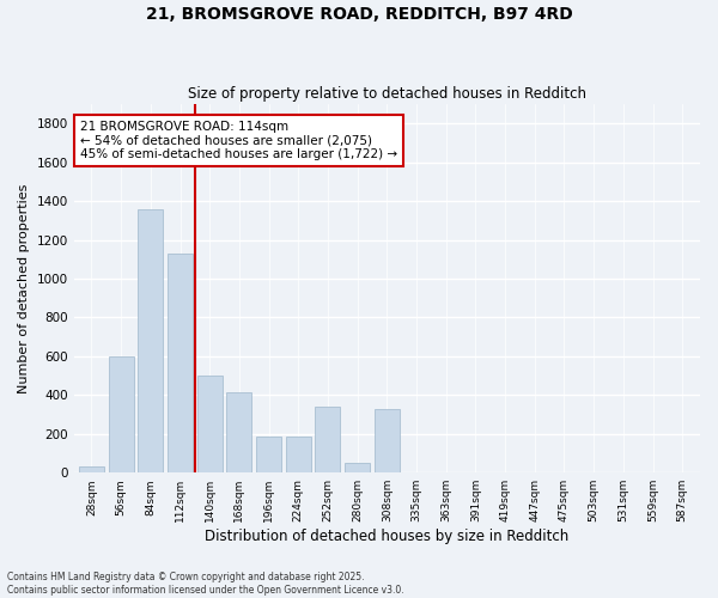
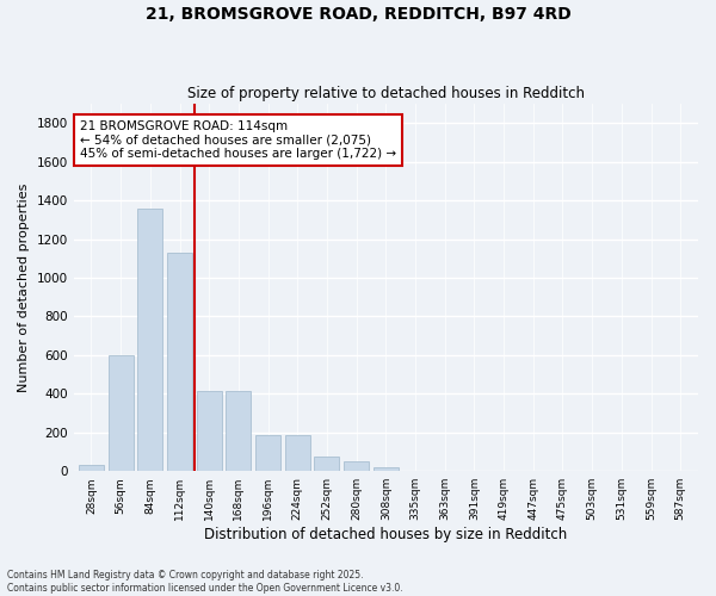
140sqm: 500 -> 420
252sqm: 340 -> 80
308sqm: 330 -> 20
